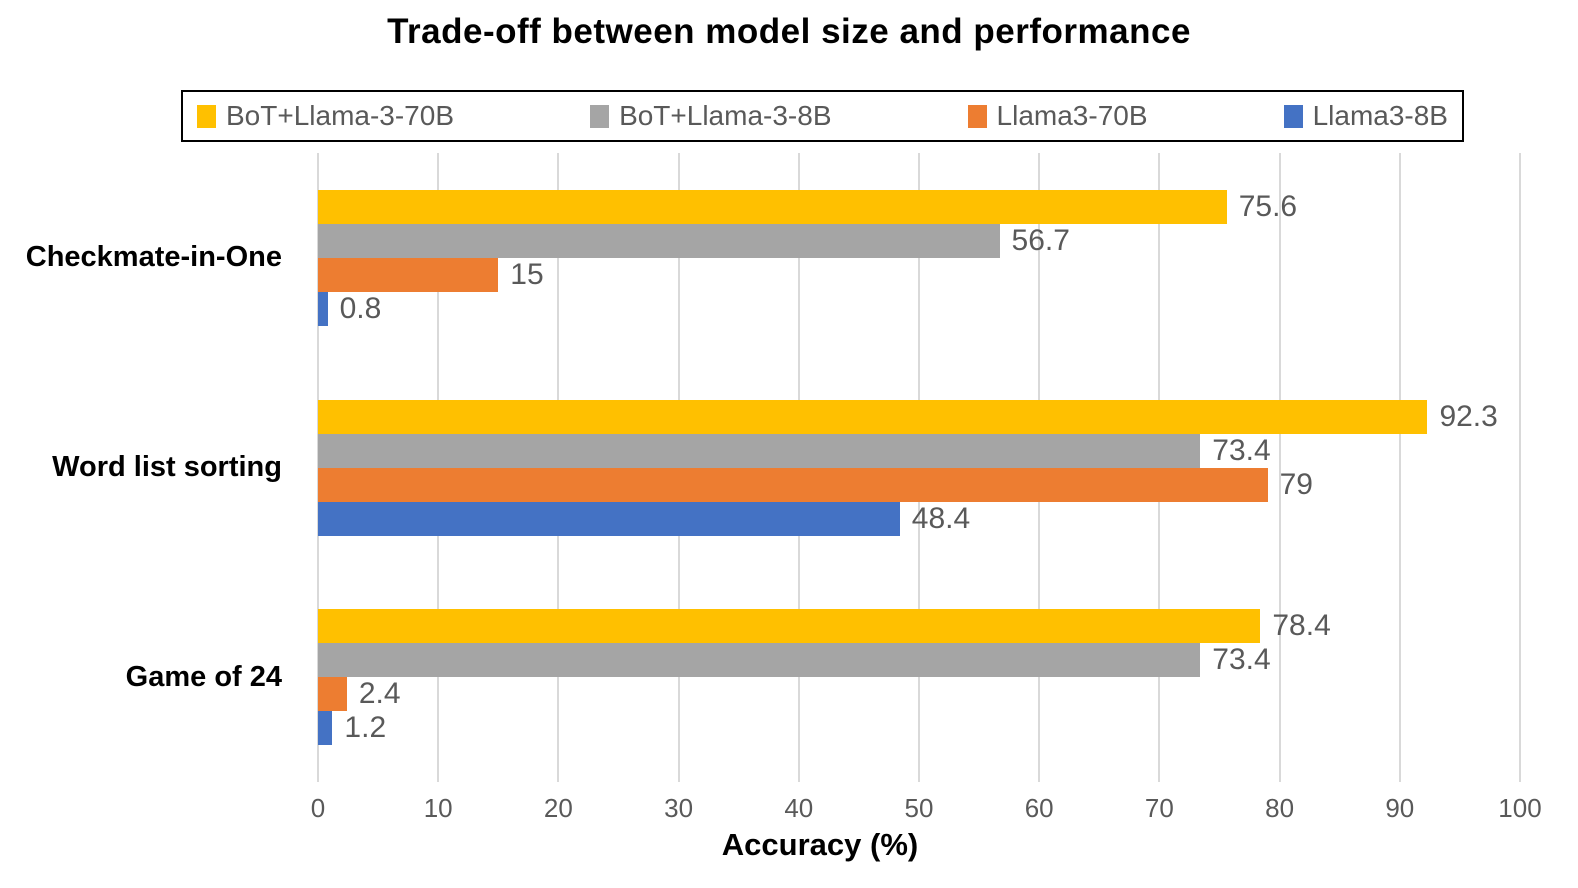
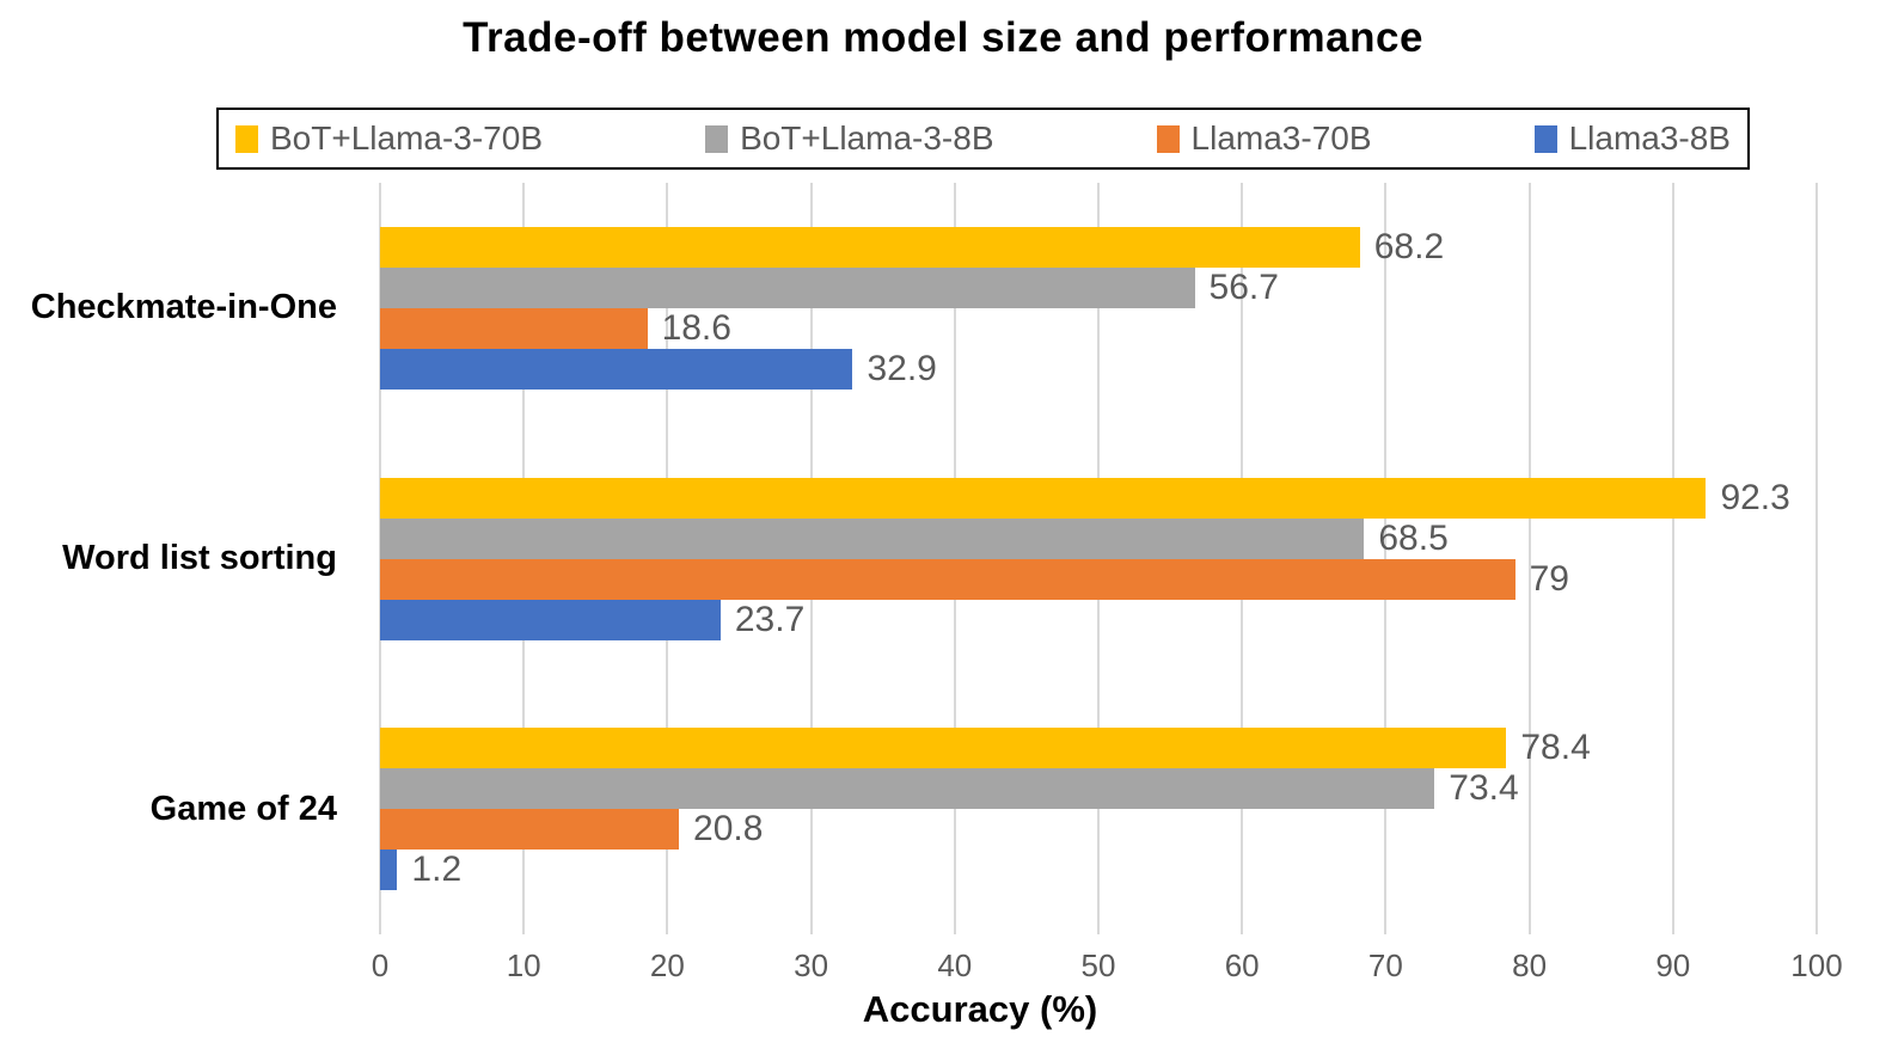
BoT+Llama-3-70B/Checkmate-in-One: 75.6 -> 68.2
Llama3-70B/Checkmate-in-One: 15 -> 18.6
Llama3-8B/Checkmate-in-One: 0.8 -> 32.9
BoT+Llama-3-8B/Word list sorting: 73.4 -> 68.5
Llama3-8B/Word list sorting: 48.4 -> 23.7
Llama3-70B/Game of 24: 2.4 -> 20.8
